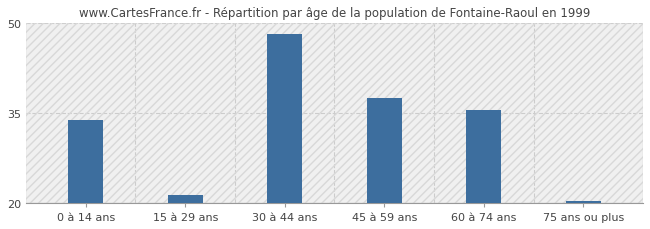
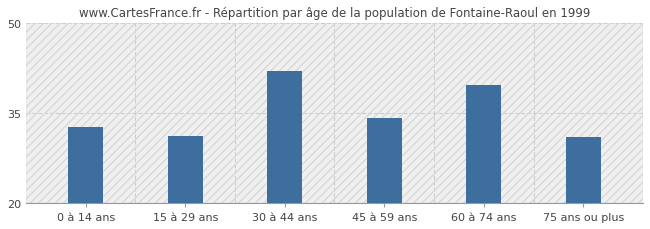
0 à 14 ans: 33.8 -> 32.6
15 à 29 ans: 21.3 -> 31.2
30 à 44 ans: 48.2 -> 42.0
45 à 59 ans: 37.5 -> 34.2
60 à 74 ans: 35.5 -> 39.6
75 ans ou plus: 20.3 -> 31.0
